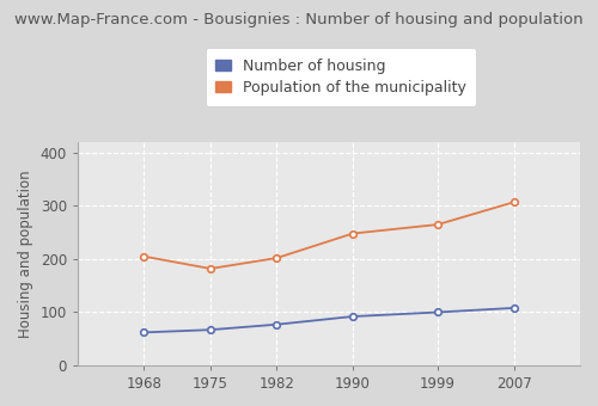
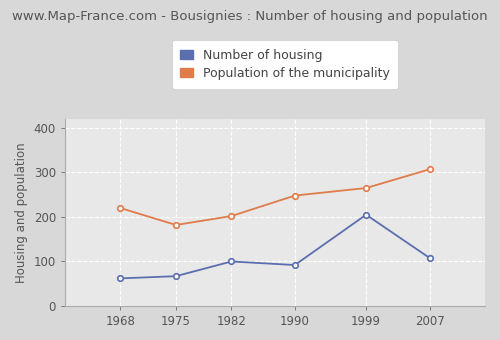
Population of the municipality/1968: 205 -> 220
Number of housing/1982: 77 -> 100
Number of housing/1999: 100 -> 205
